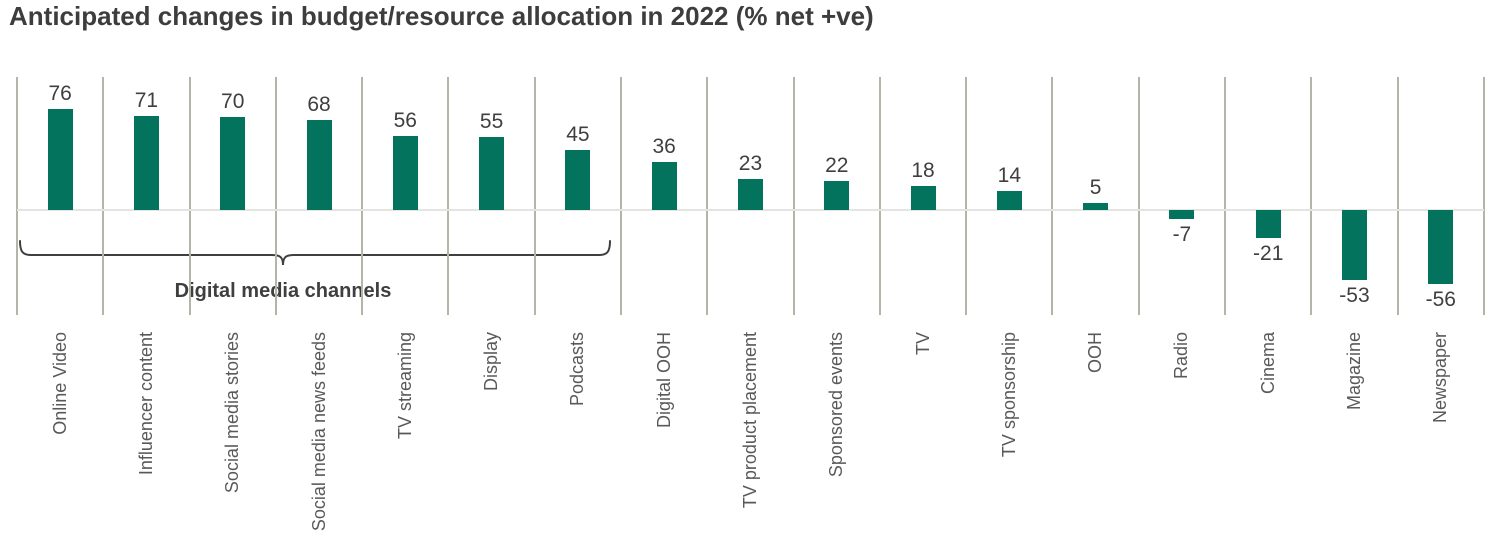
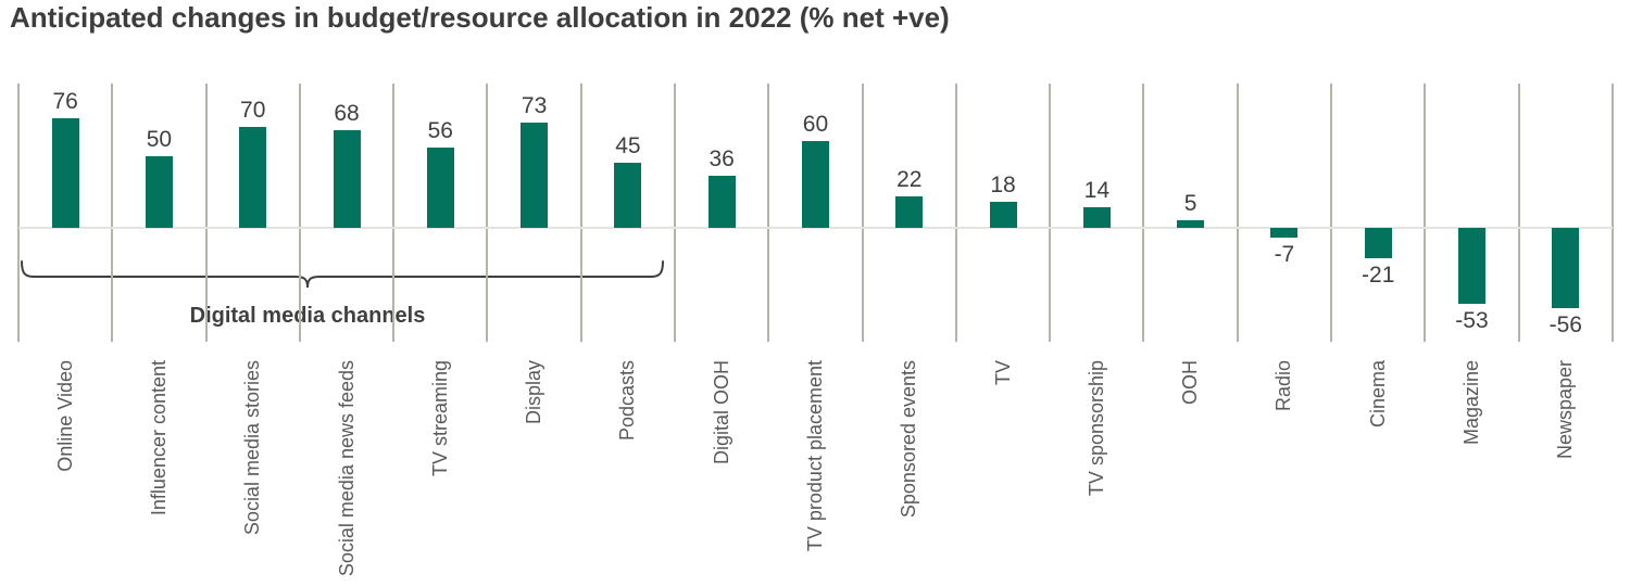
Influencer content: 71 -> 50
Display: 55 -> 73
TV product placement: 23 -> 60
